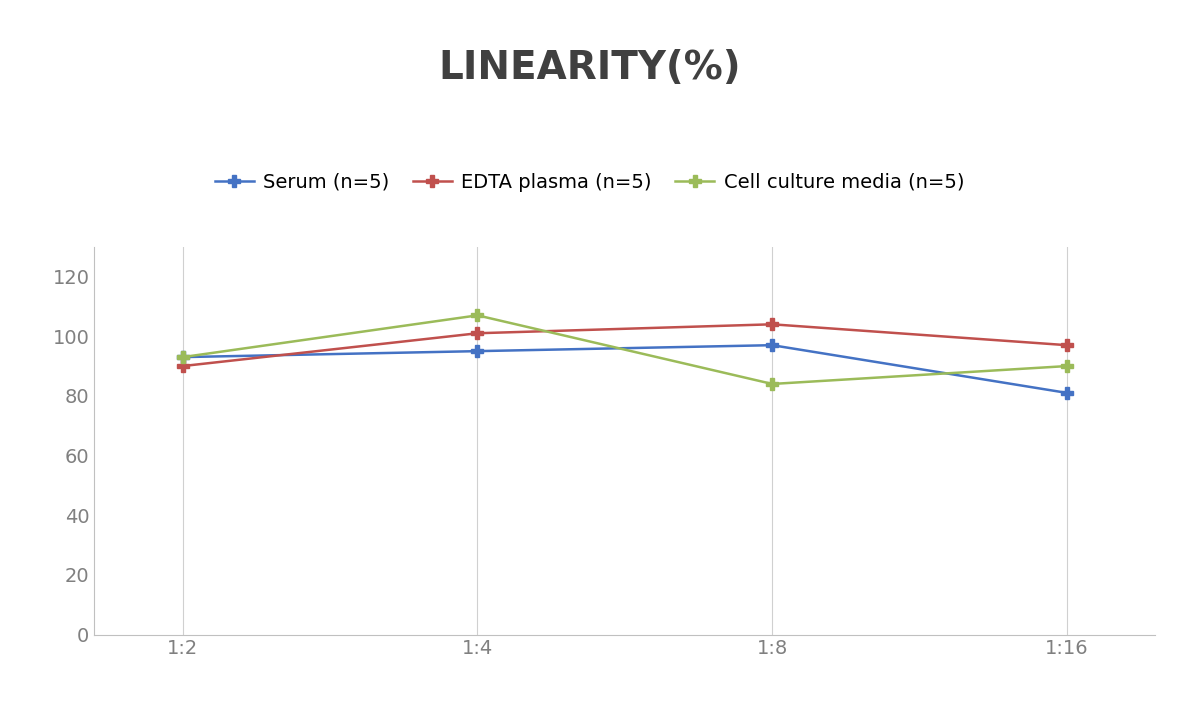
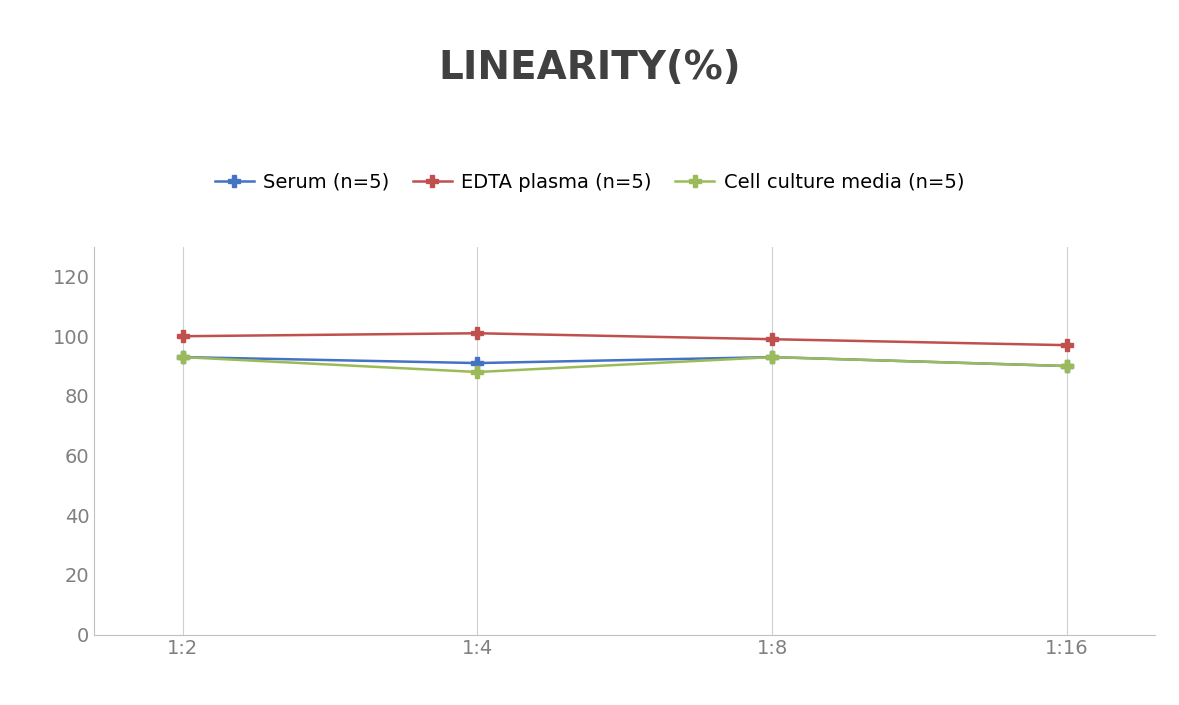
EDTA plasma (n=5)/1:2: 90 -> 100
Serum (n=5)/1:4: 95 -> 91
Cell culture media (n=5)/1:4: 107 -> 88
Serum (n=5)/1:8: 97 -> 93
EDTA plasma (n=5)/1:8: 104 -> 99
Cell culture media (n=5)/1:8: 84 -> 93
Serum (n=5)/1:16: 81 -> 90
